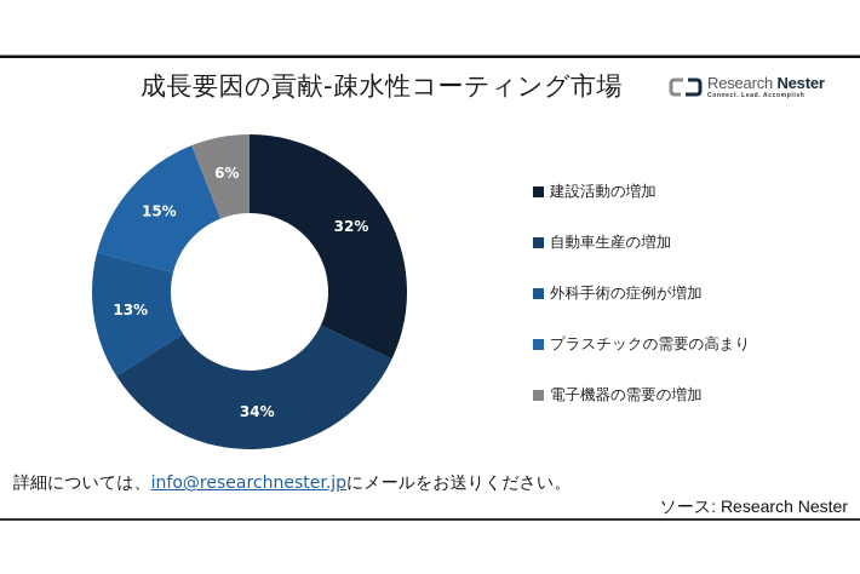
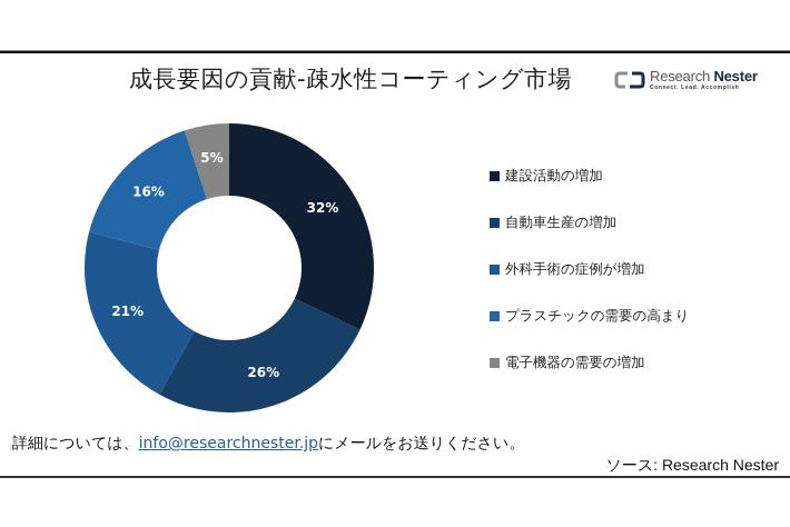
自動車生産の増加: 34% -> 26%
外科手術の症例が増加: 13% -> 21%
プラスチックの需要の高まり: 15% -> 16%
電子機器の需要の増加: 6% -> 5%
